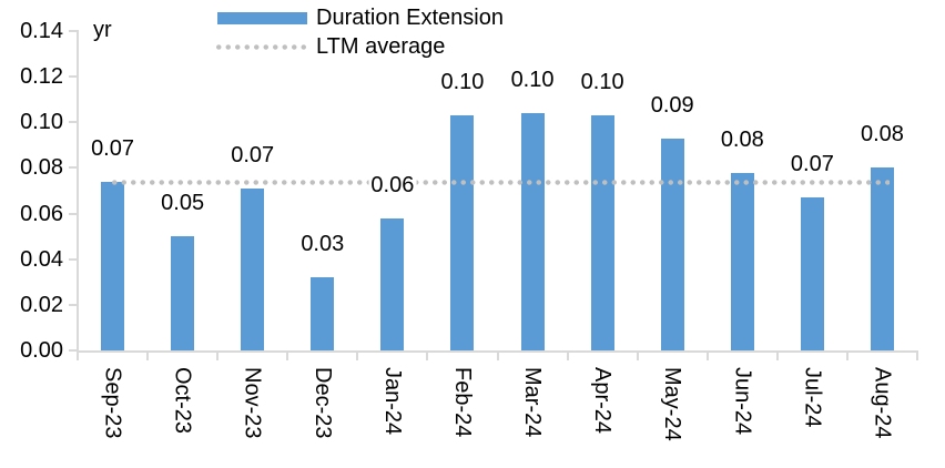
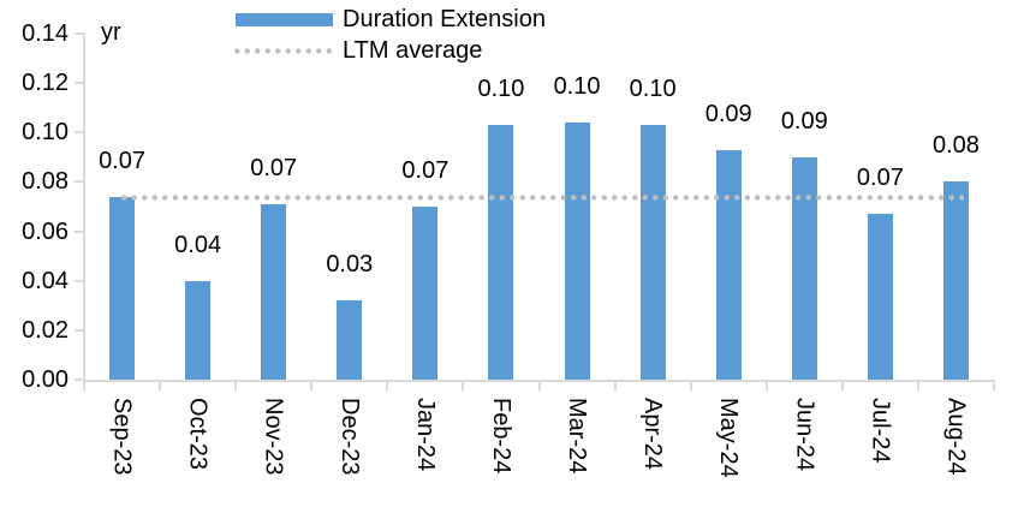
Oct-23: 0.05 -> 0.04
Jan-24: 0.06 -> 0.07
Jun-24: 0.08 -> 0.09
